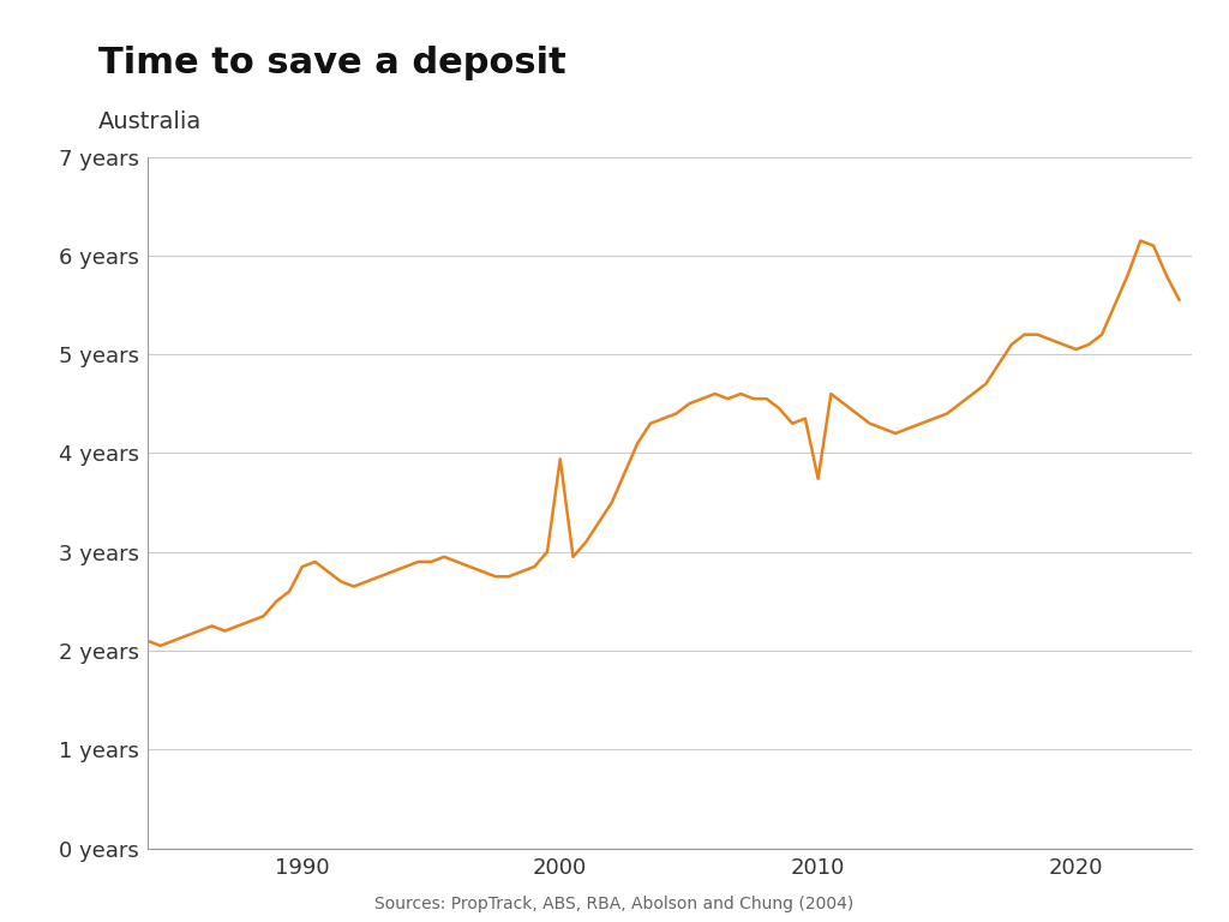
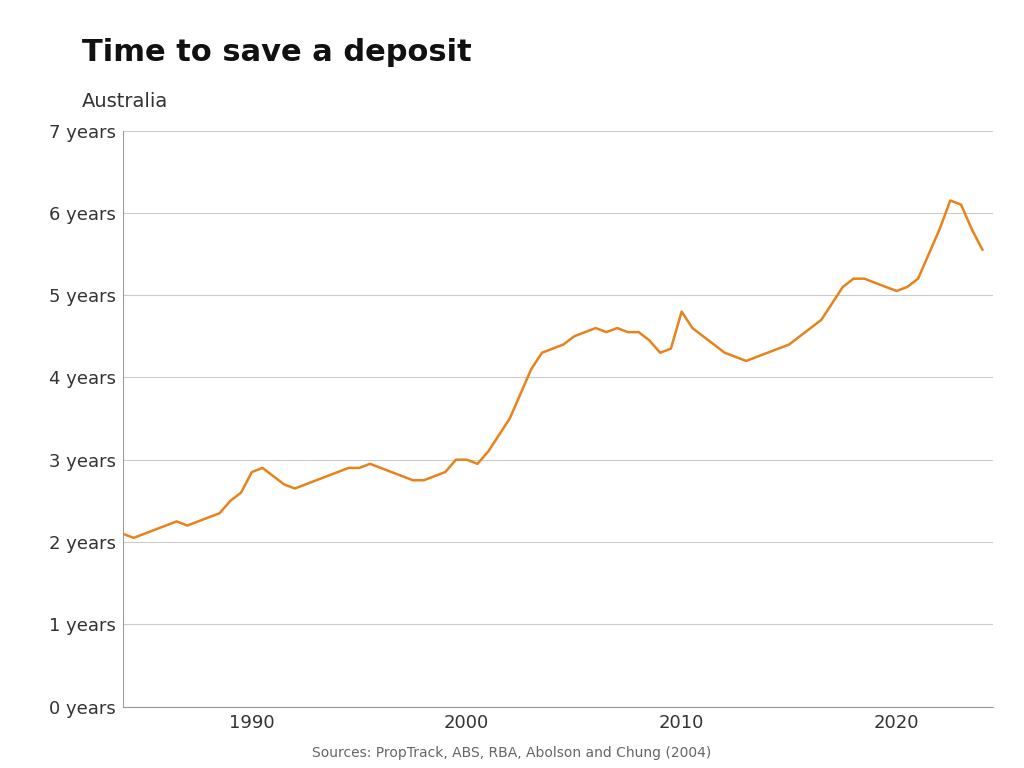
2000: 3.94 years -> 3.00 years
2010: 3.74 years -> 4.80 years
